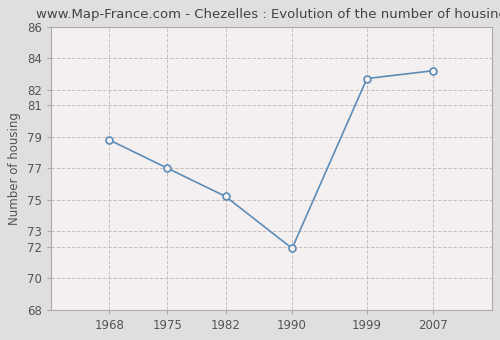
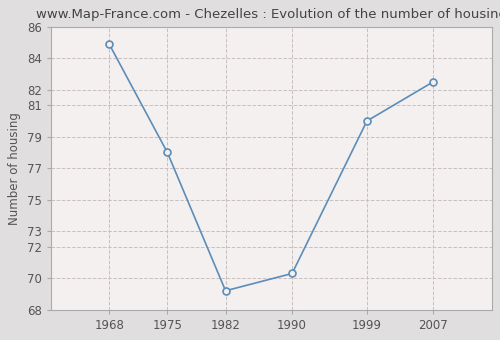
1968: 78.8 -> 84.9
1975: 77.0 -> 78.0
1982: 75.2 -> 69.2
1990: 71.9 -> 70.3
1999: 82.7 -> 80.0
2007: 83.2 -> 82.5
